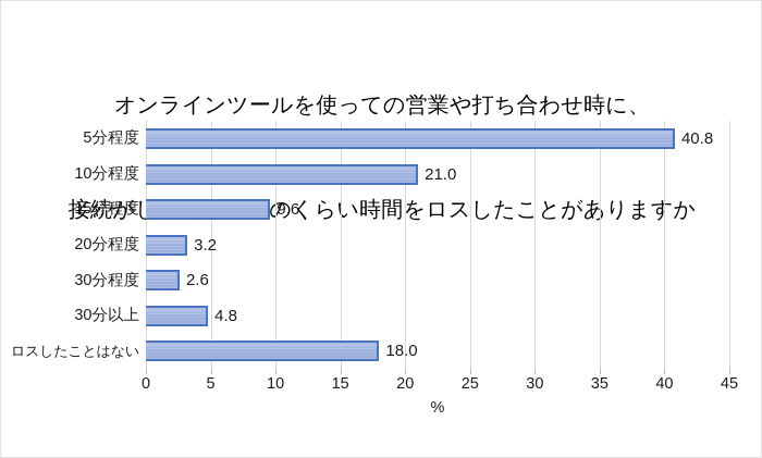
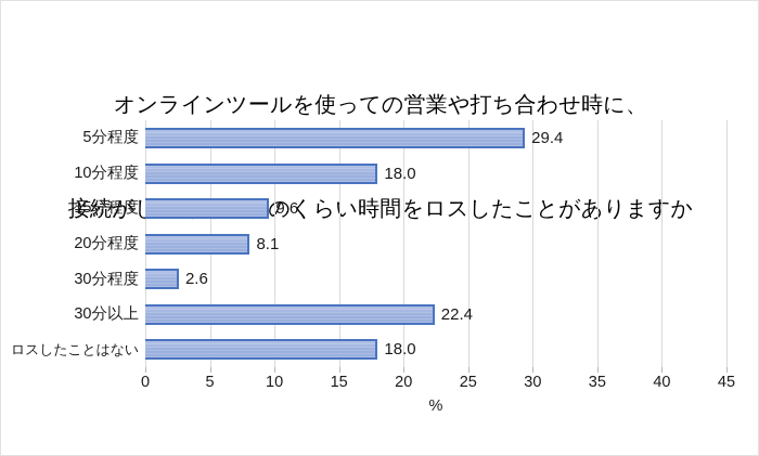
5分程度: 40.8 -> 29.4
10分程度: 21.0 -> 18.0
20分程度: 3.2 -> 8.1
30分以上: 4.8 -> 22.4
